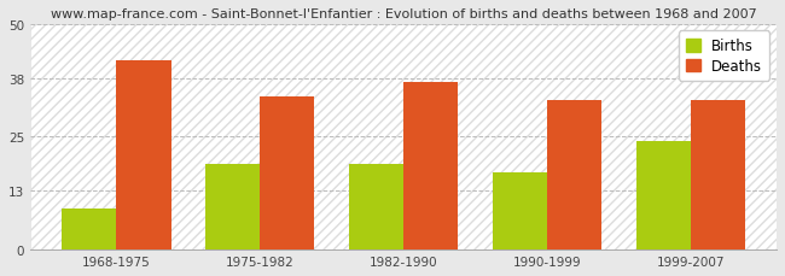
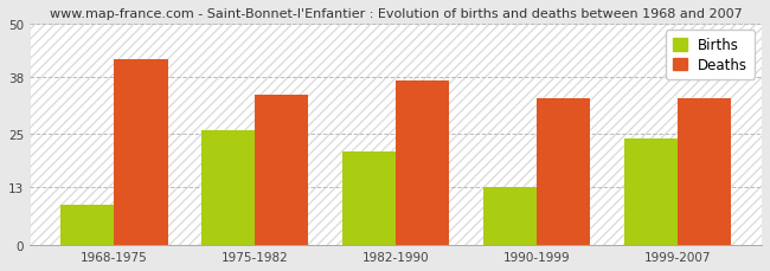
Births/1975-1982: 19 -> 26
Births/1982-1990: 19 -> 21
Births/1990-1999: 17 -> 13
